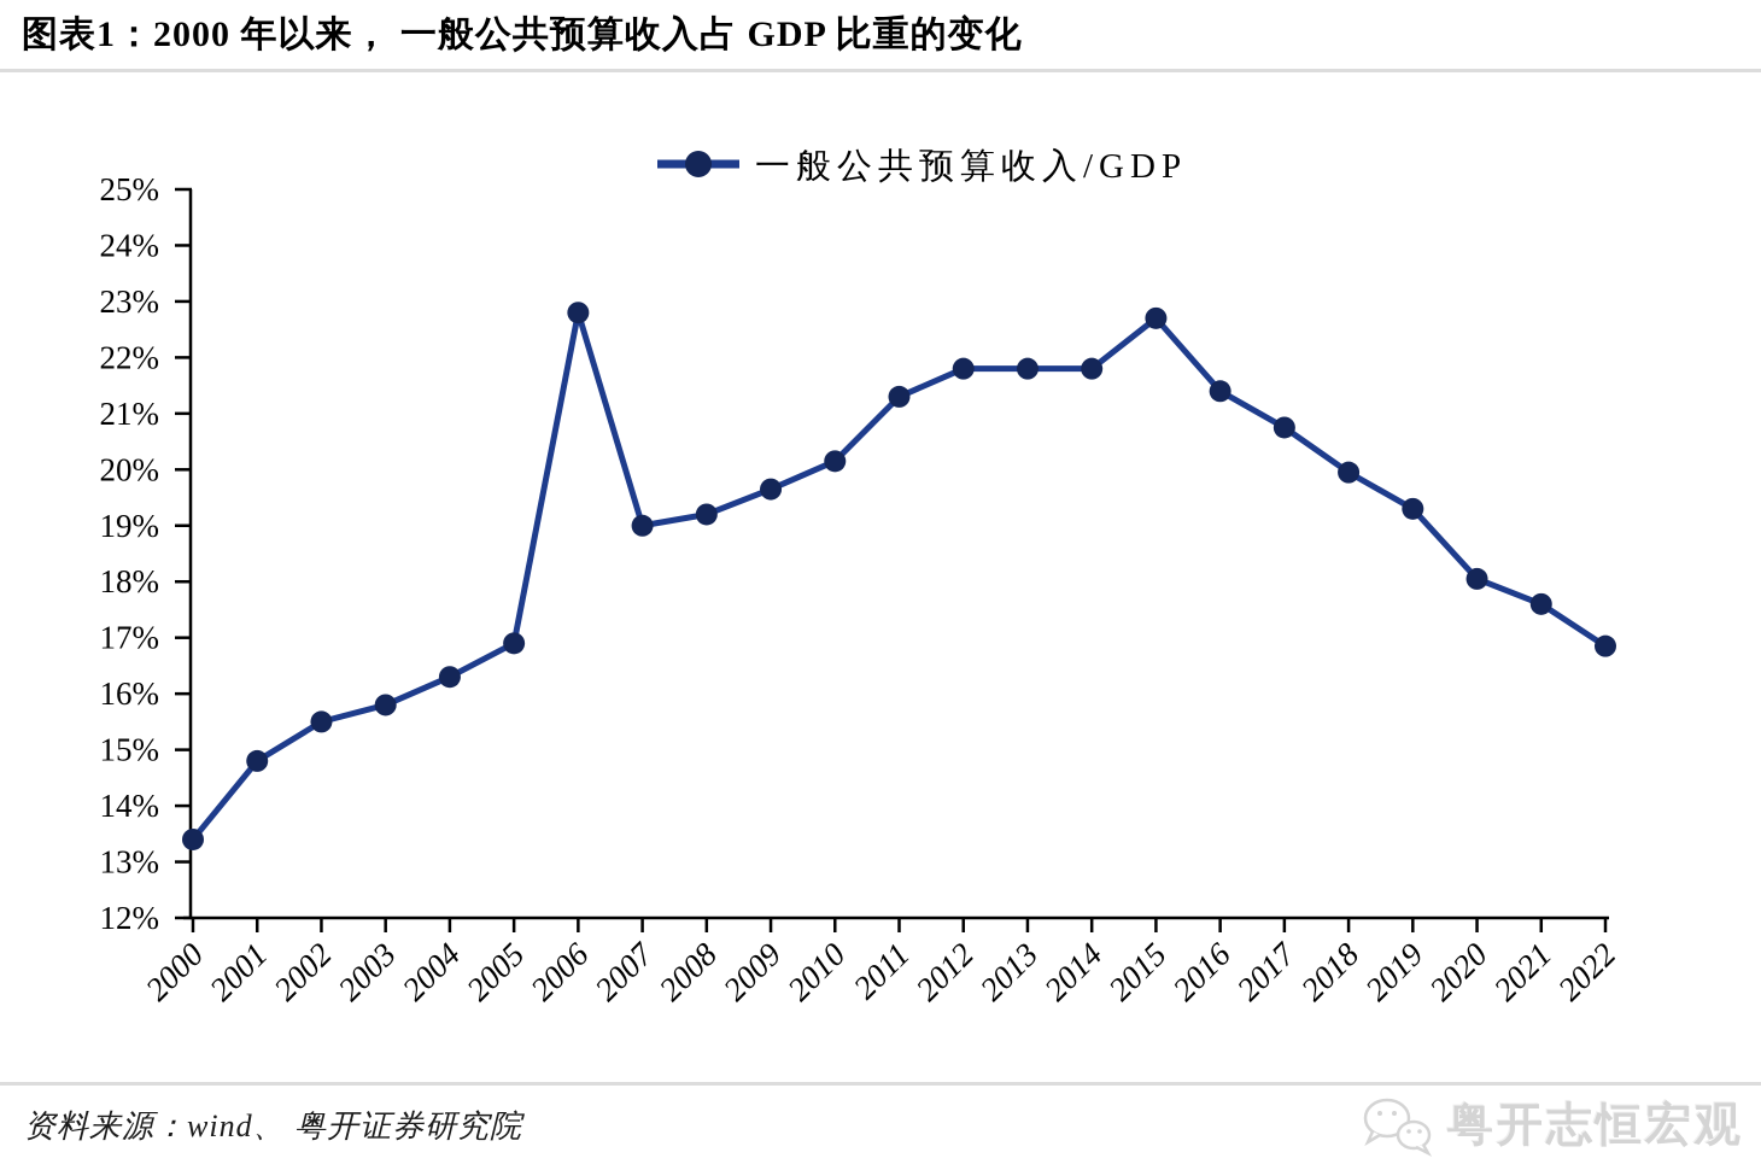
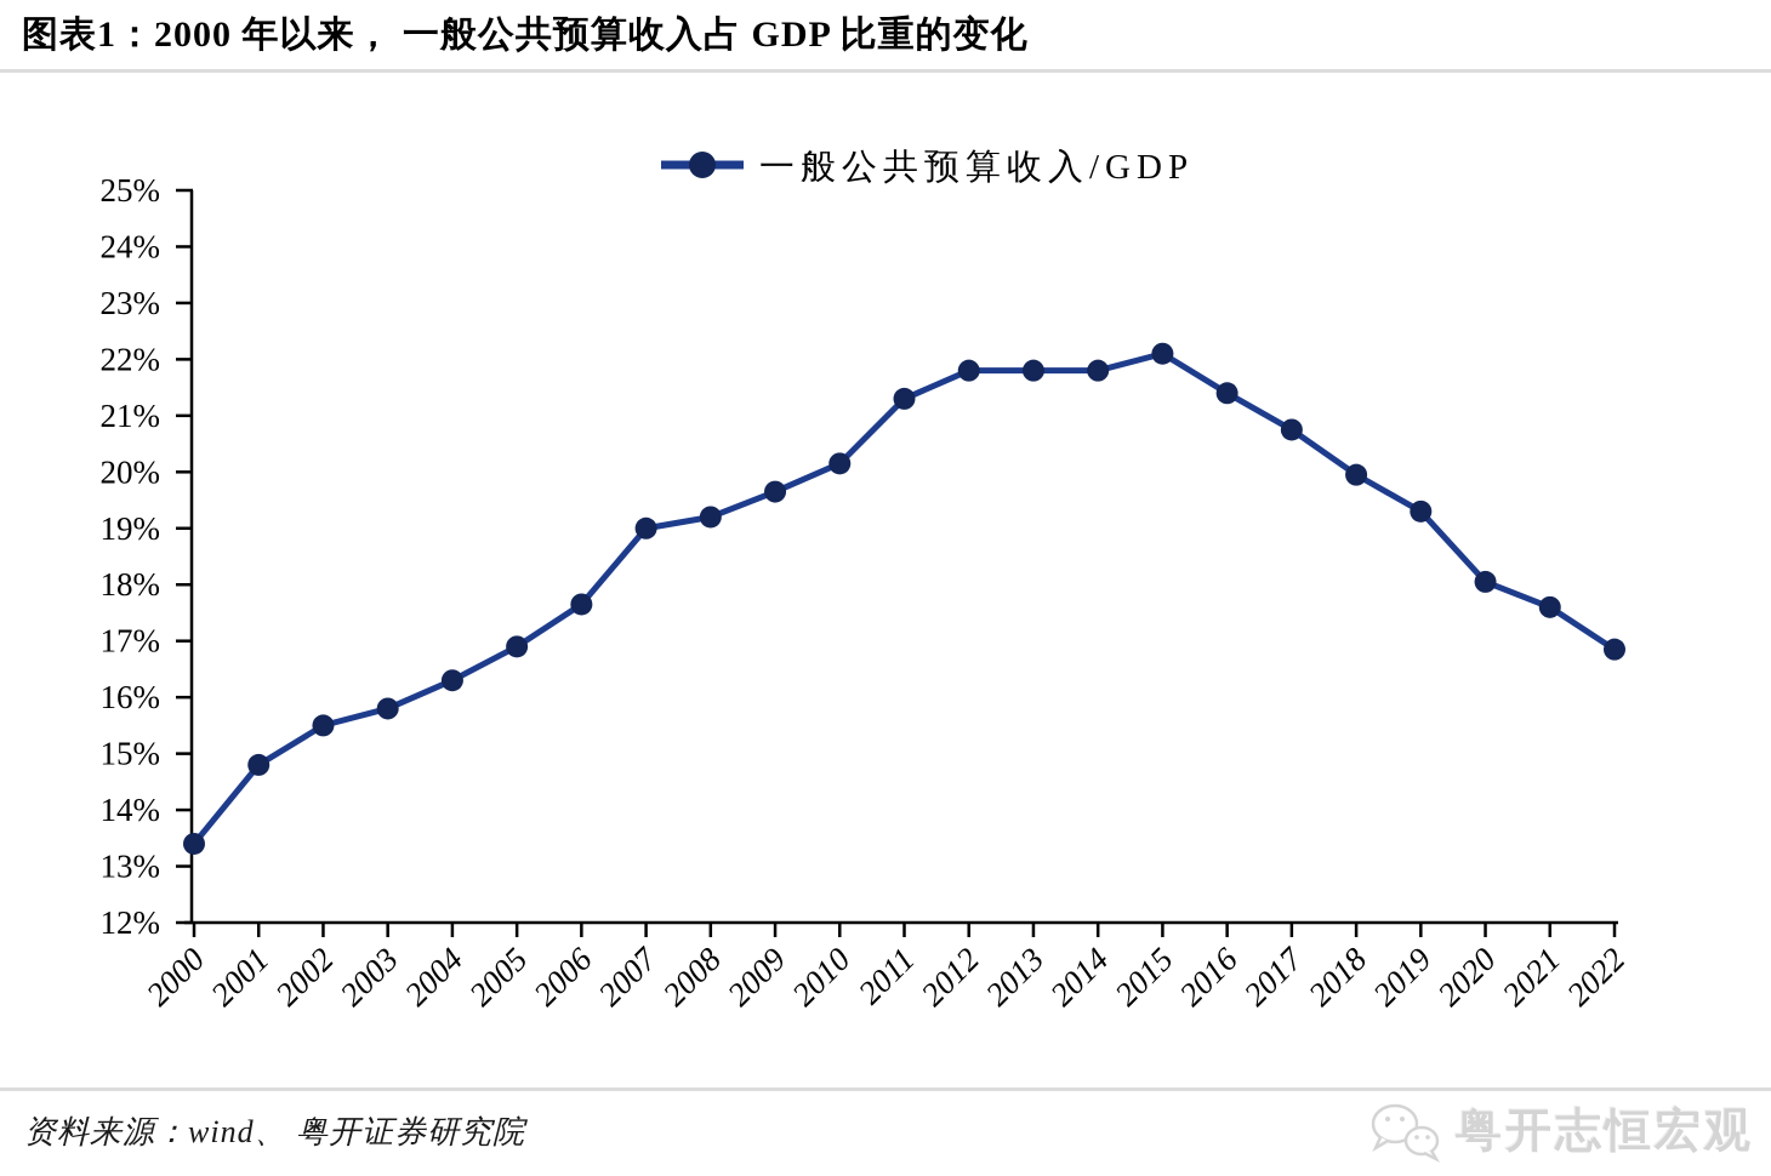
2006: 22.8% -> 17.6%
2015: 22.7% -> 22.1%
